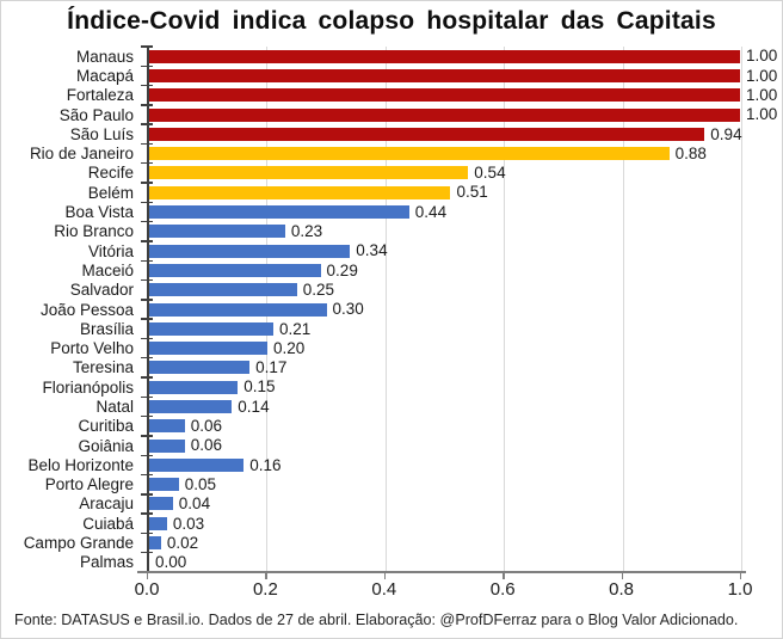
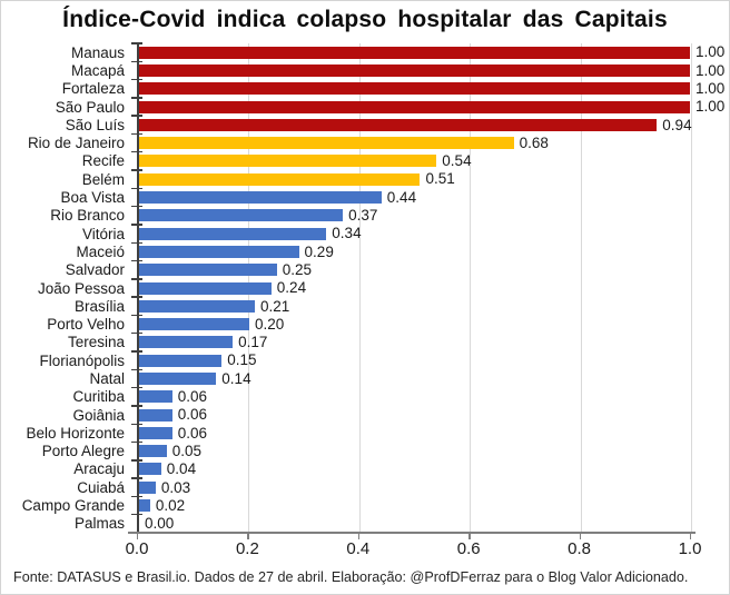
Rio de Janeiro: 0.88 -> 0.68
Rio Branco: 0.23 -> 0.37
João Pessoa: 0.30 -> 0.24
Belo Horizonte: 0.16 -> 0.06
